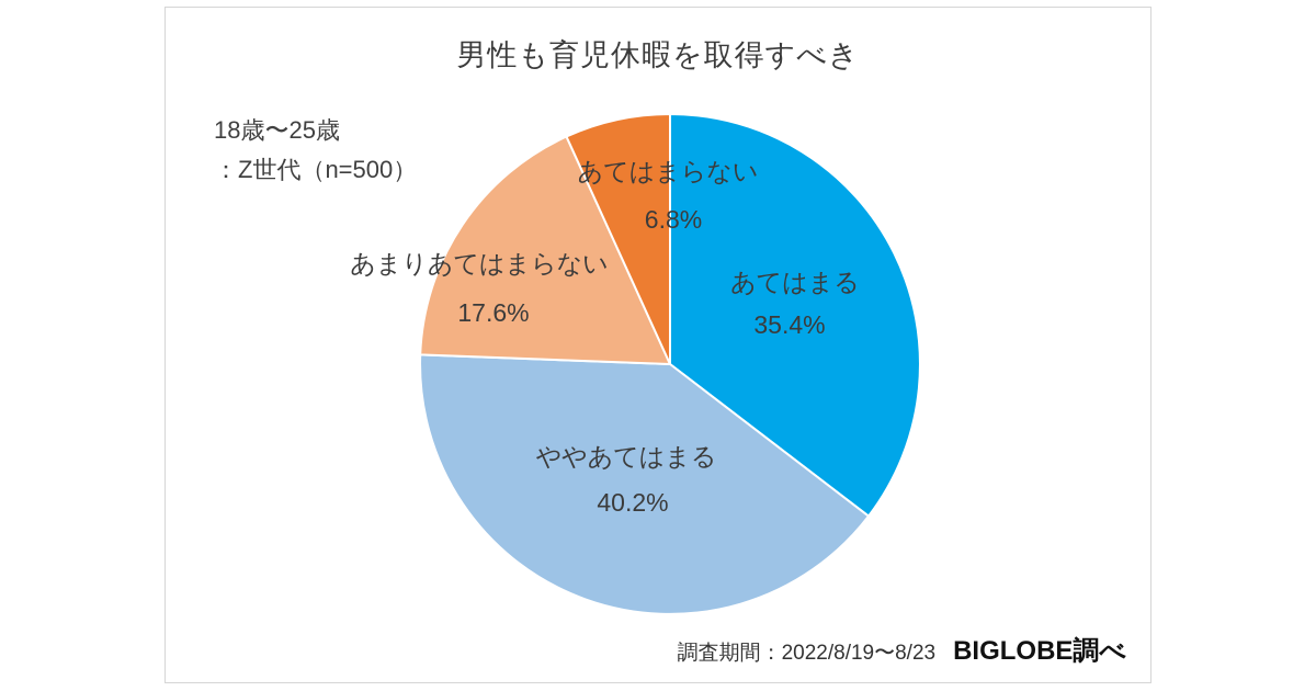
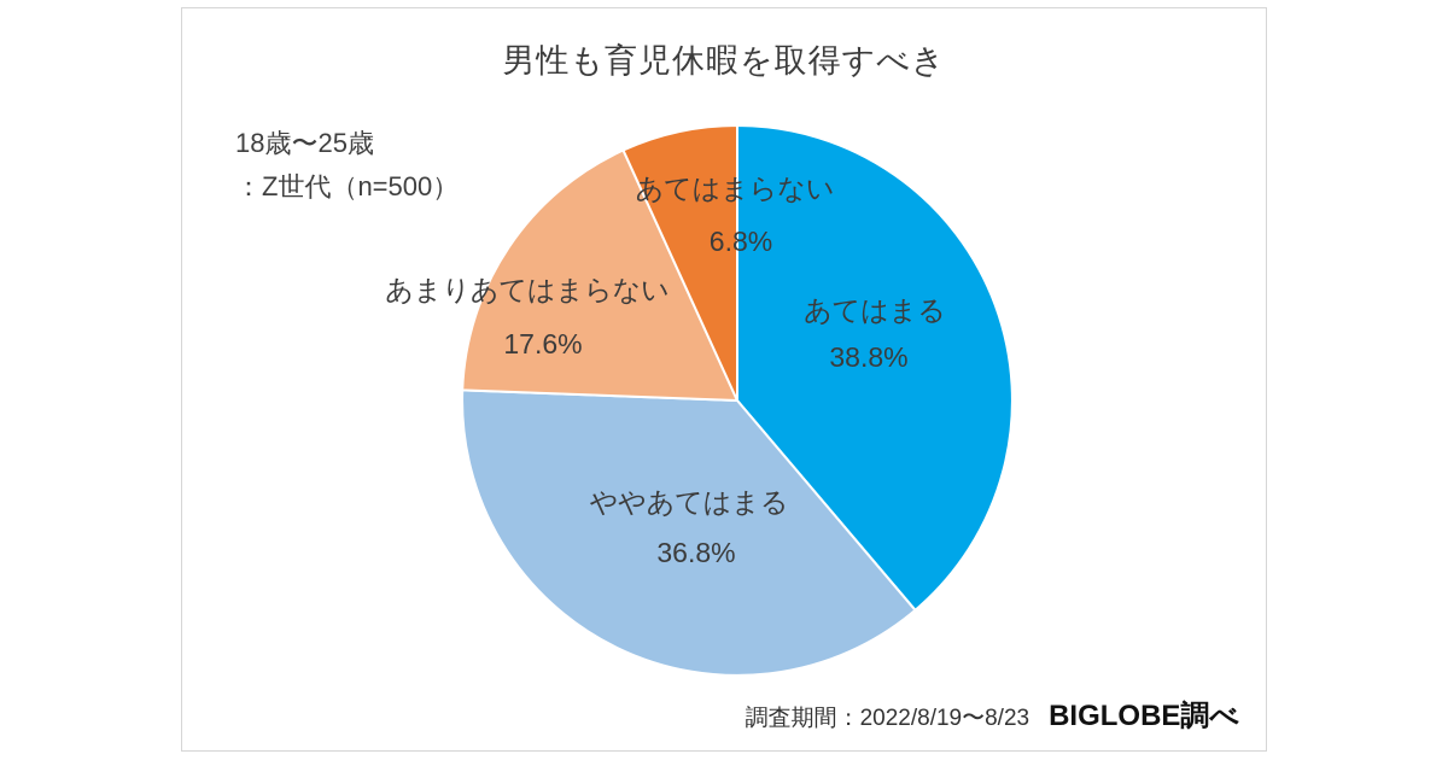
あてはまる: 35.4% -> 38.8%
ややあてはまる: 40.2% -> 36.8%
